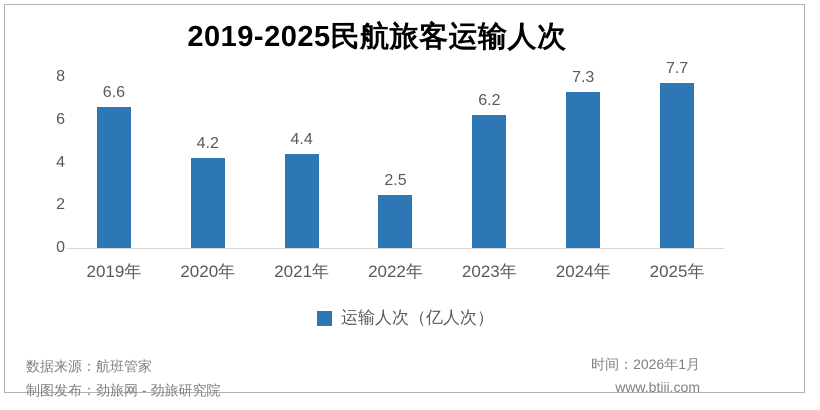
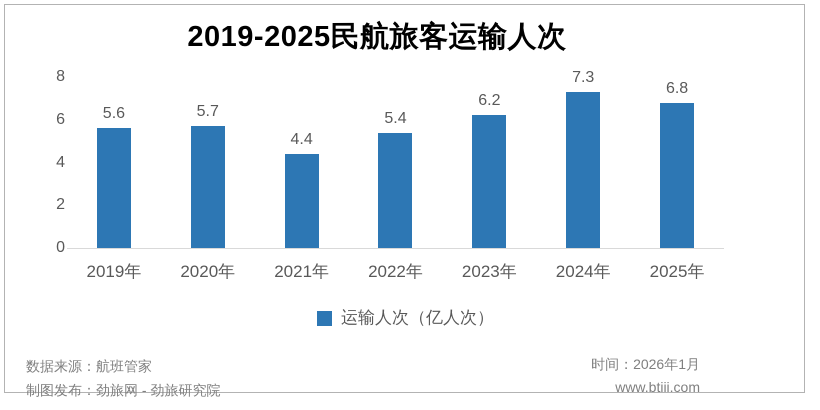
2019年: 6.6 -> 5.6
2020年: 4.2 -> 5.7
2022年: 2.5 -> 5.4
2025年: 7.7 -> 6.8
